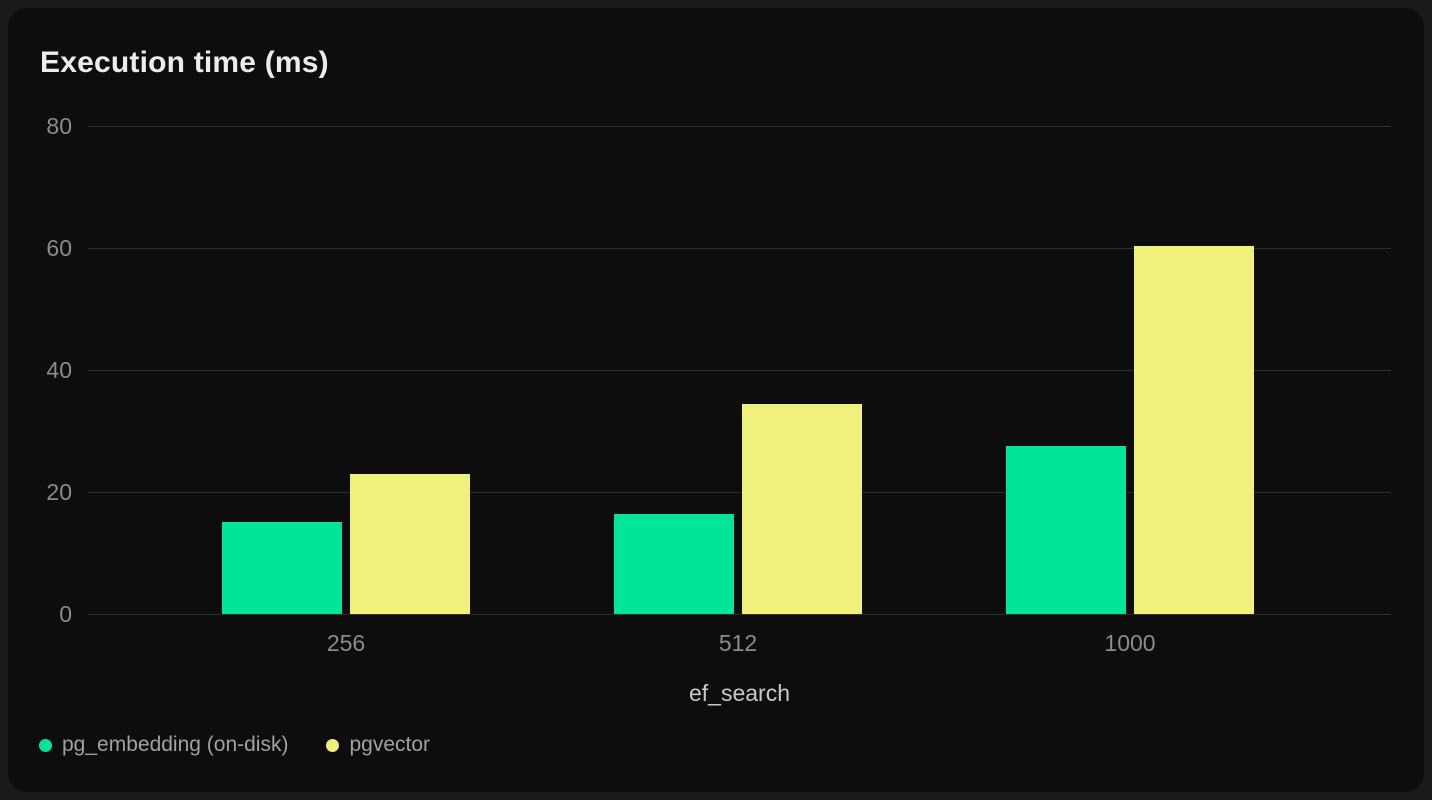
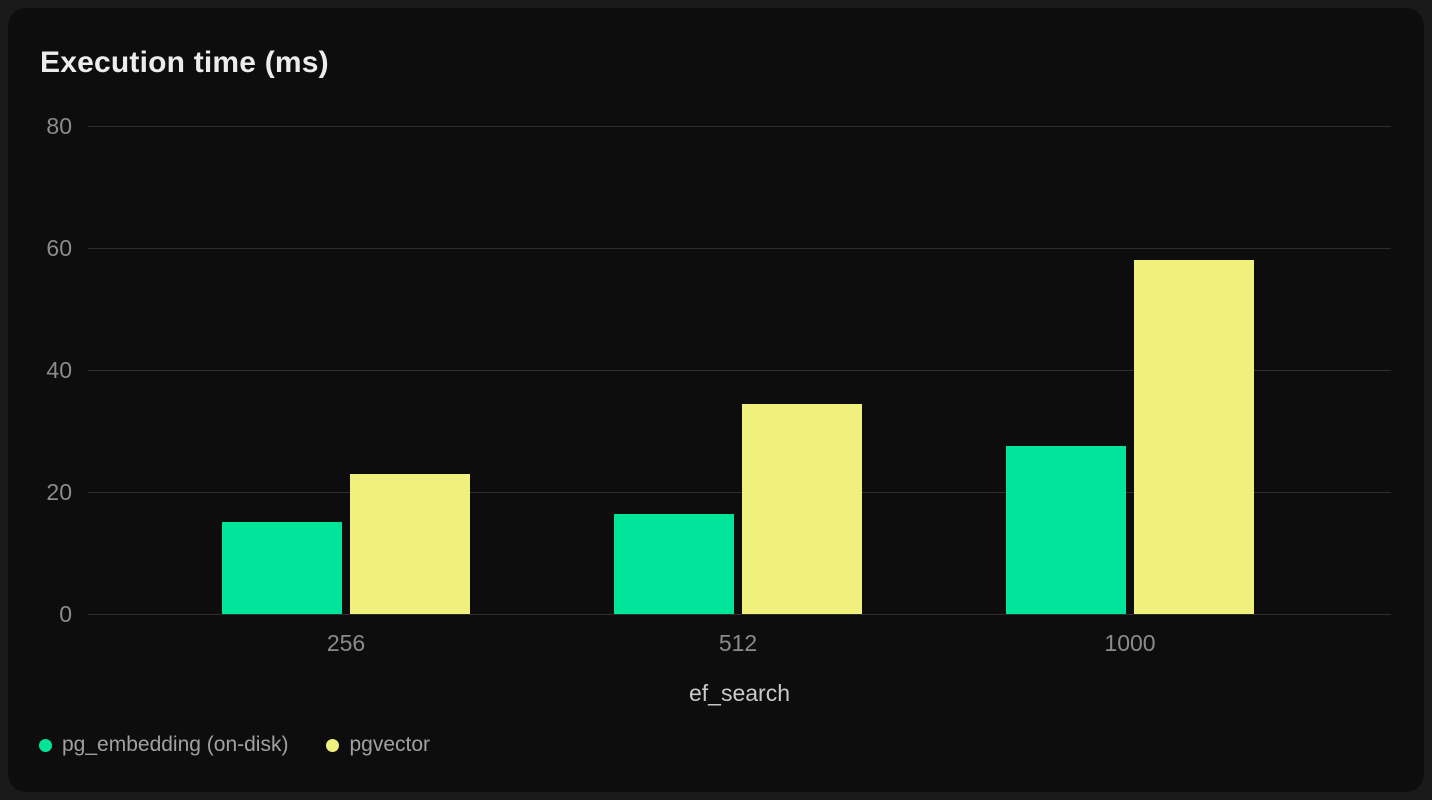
pgvector/1000: 60 -> 58
